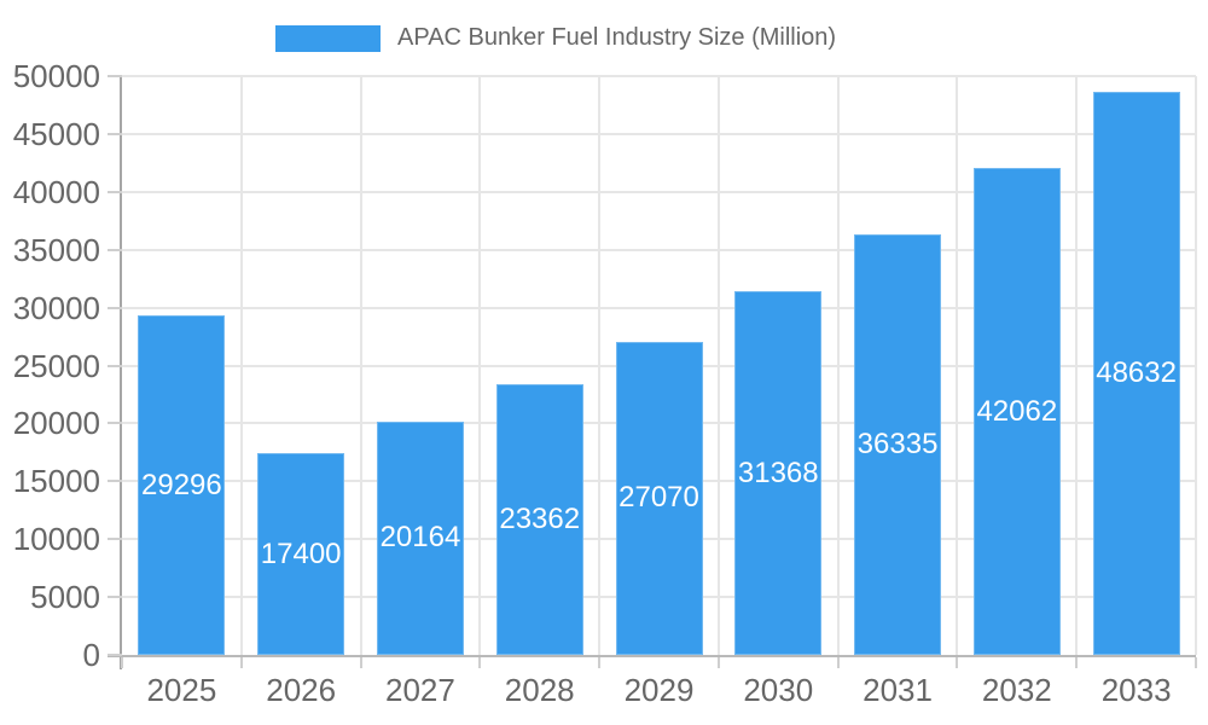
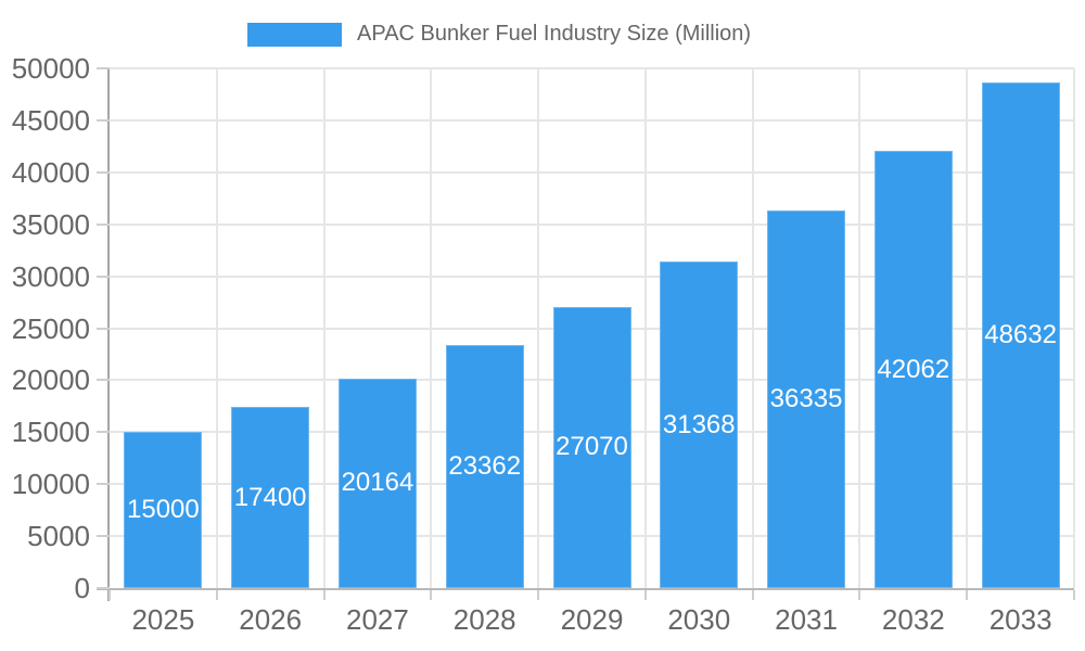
2025: 29296 -> 15000
